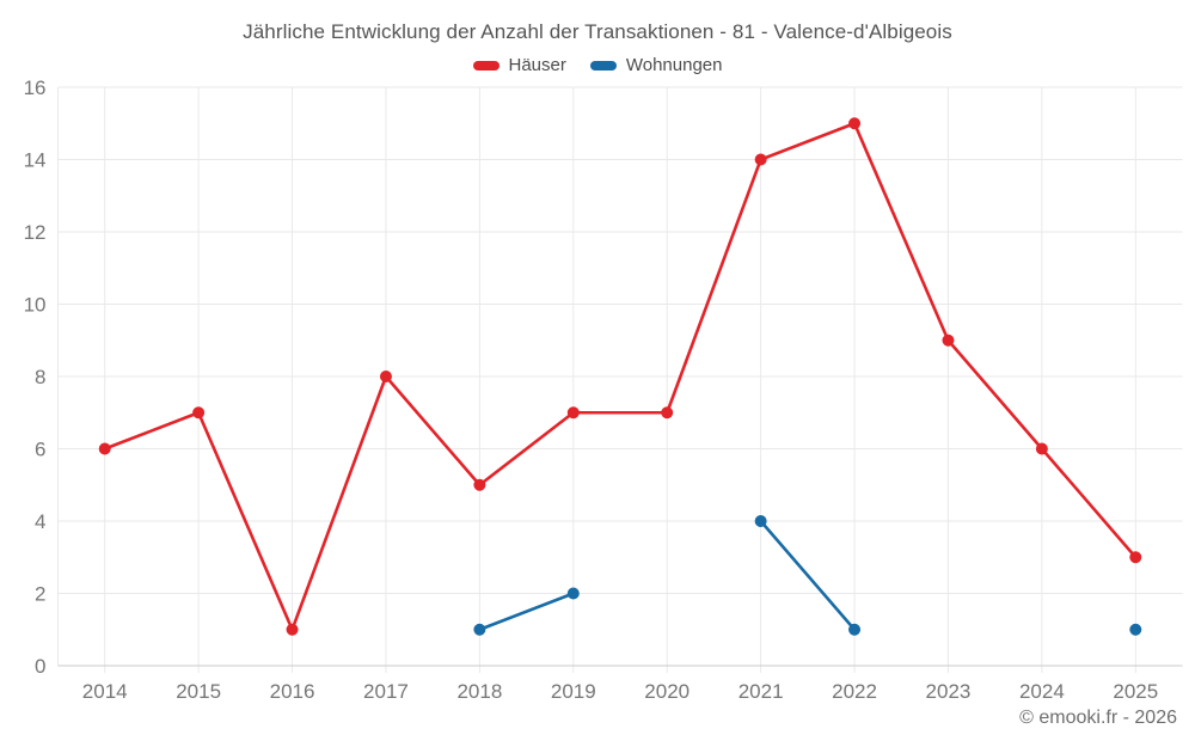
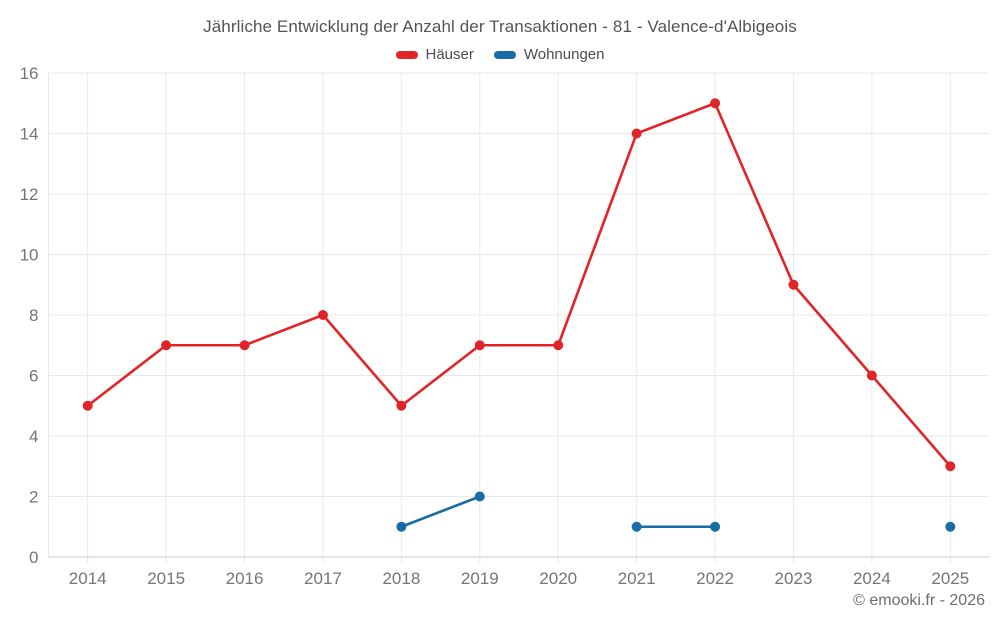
Häuser/2014: 6 -> 5
Häuser/2016: 1 -> 7
Wohnungen/2021: 4 -> 1
